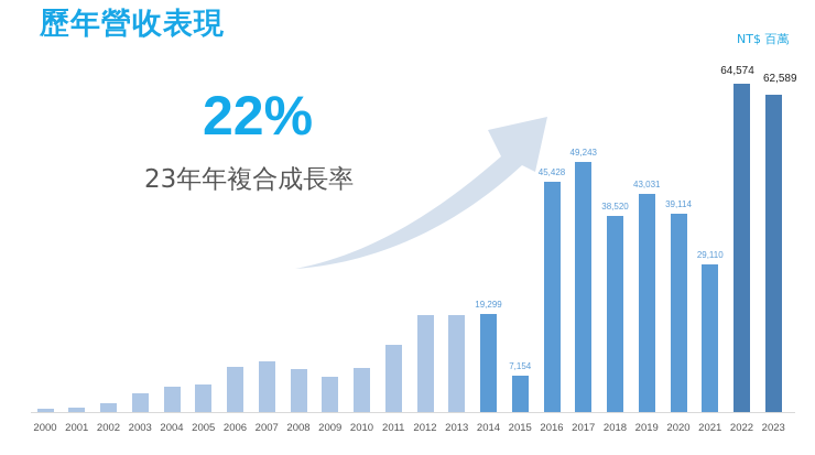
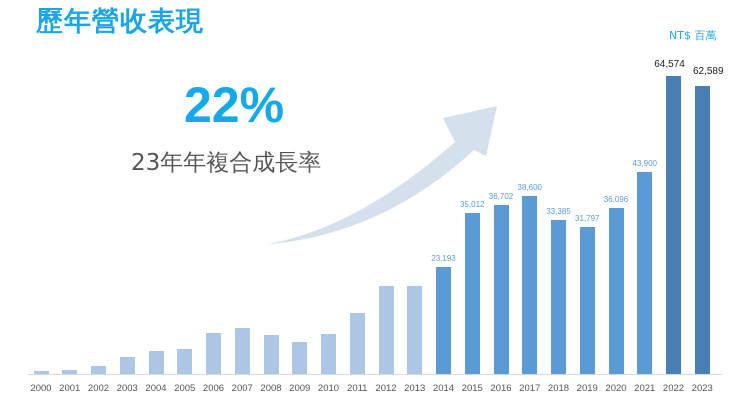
2014: 19,299 -> 23,193
2015: 7,154 -> 35,012
2016: 45,428 -> 36,702
2017: 49,243 -> 38,600
2018: 38,520 -> 33,385
2019: 43,031 -> 31,797
2020: 39,114 -> 36,096
2021: 29,110 -> 43,900
